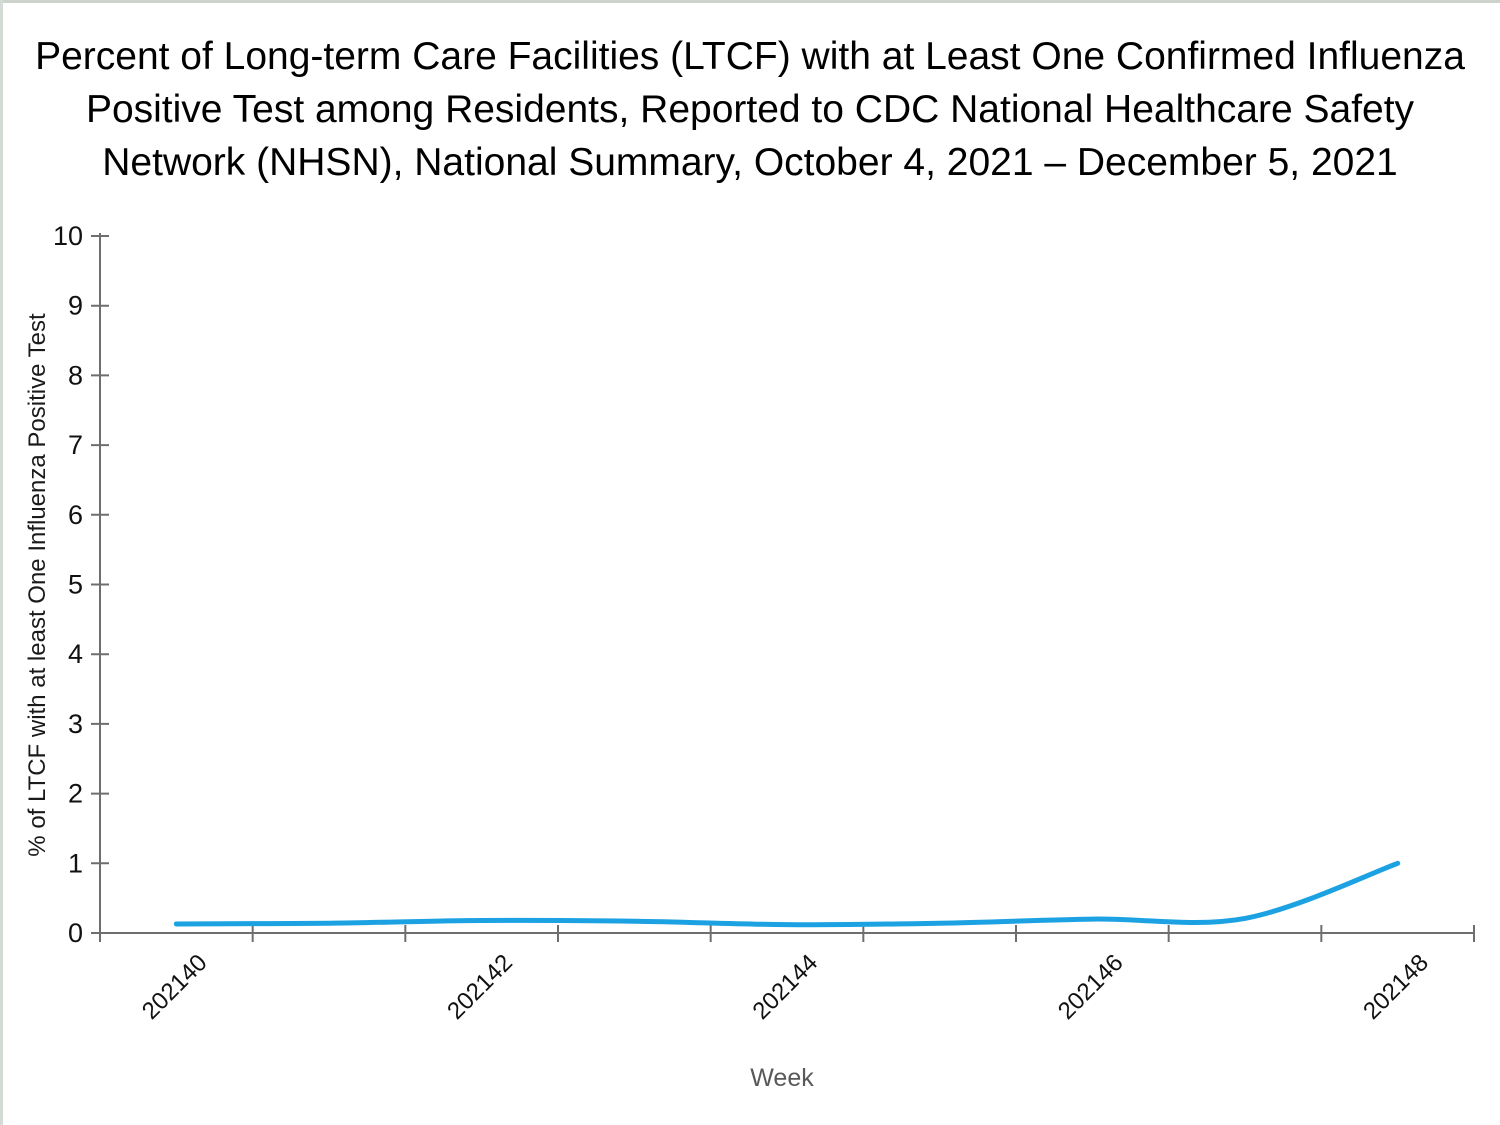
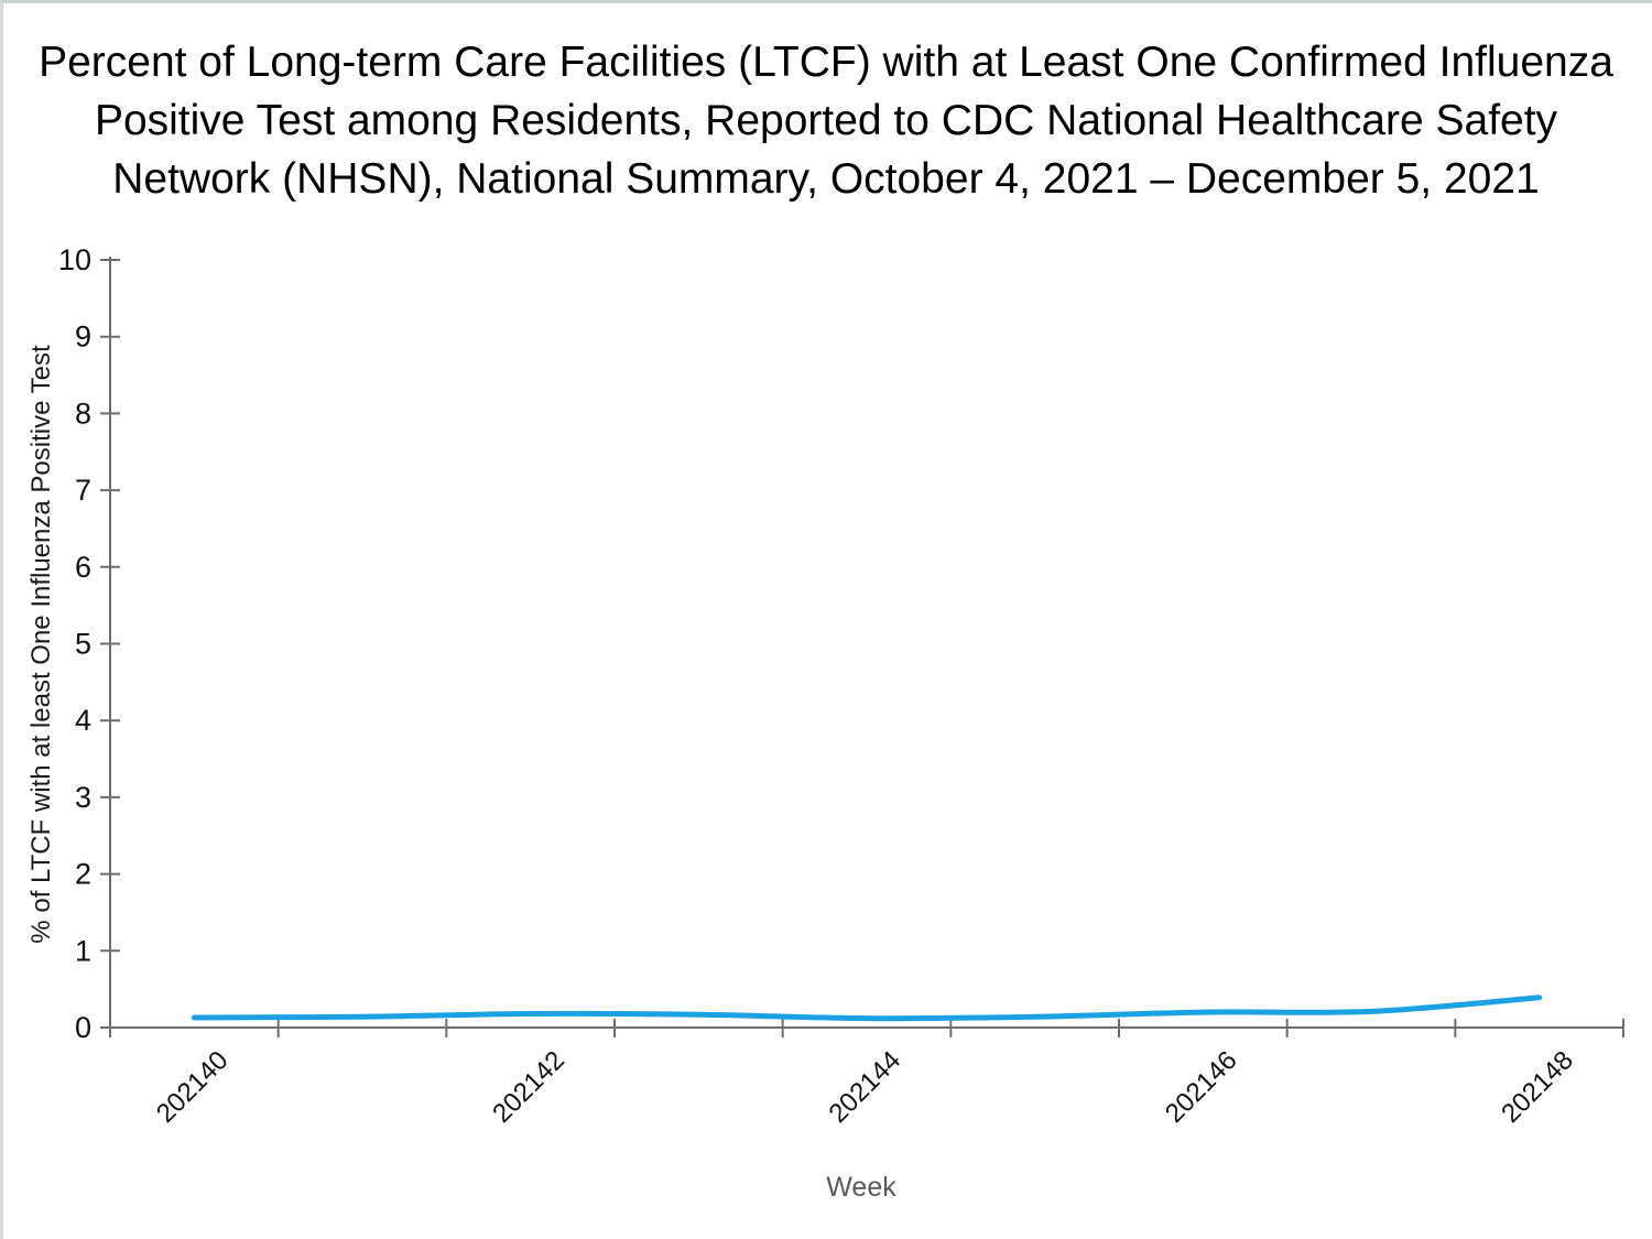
202148: 1.0 -> 0.4
